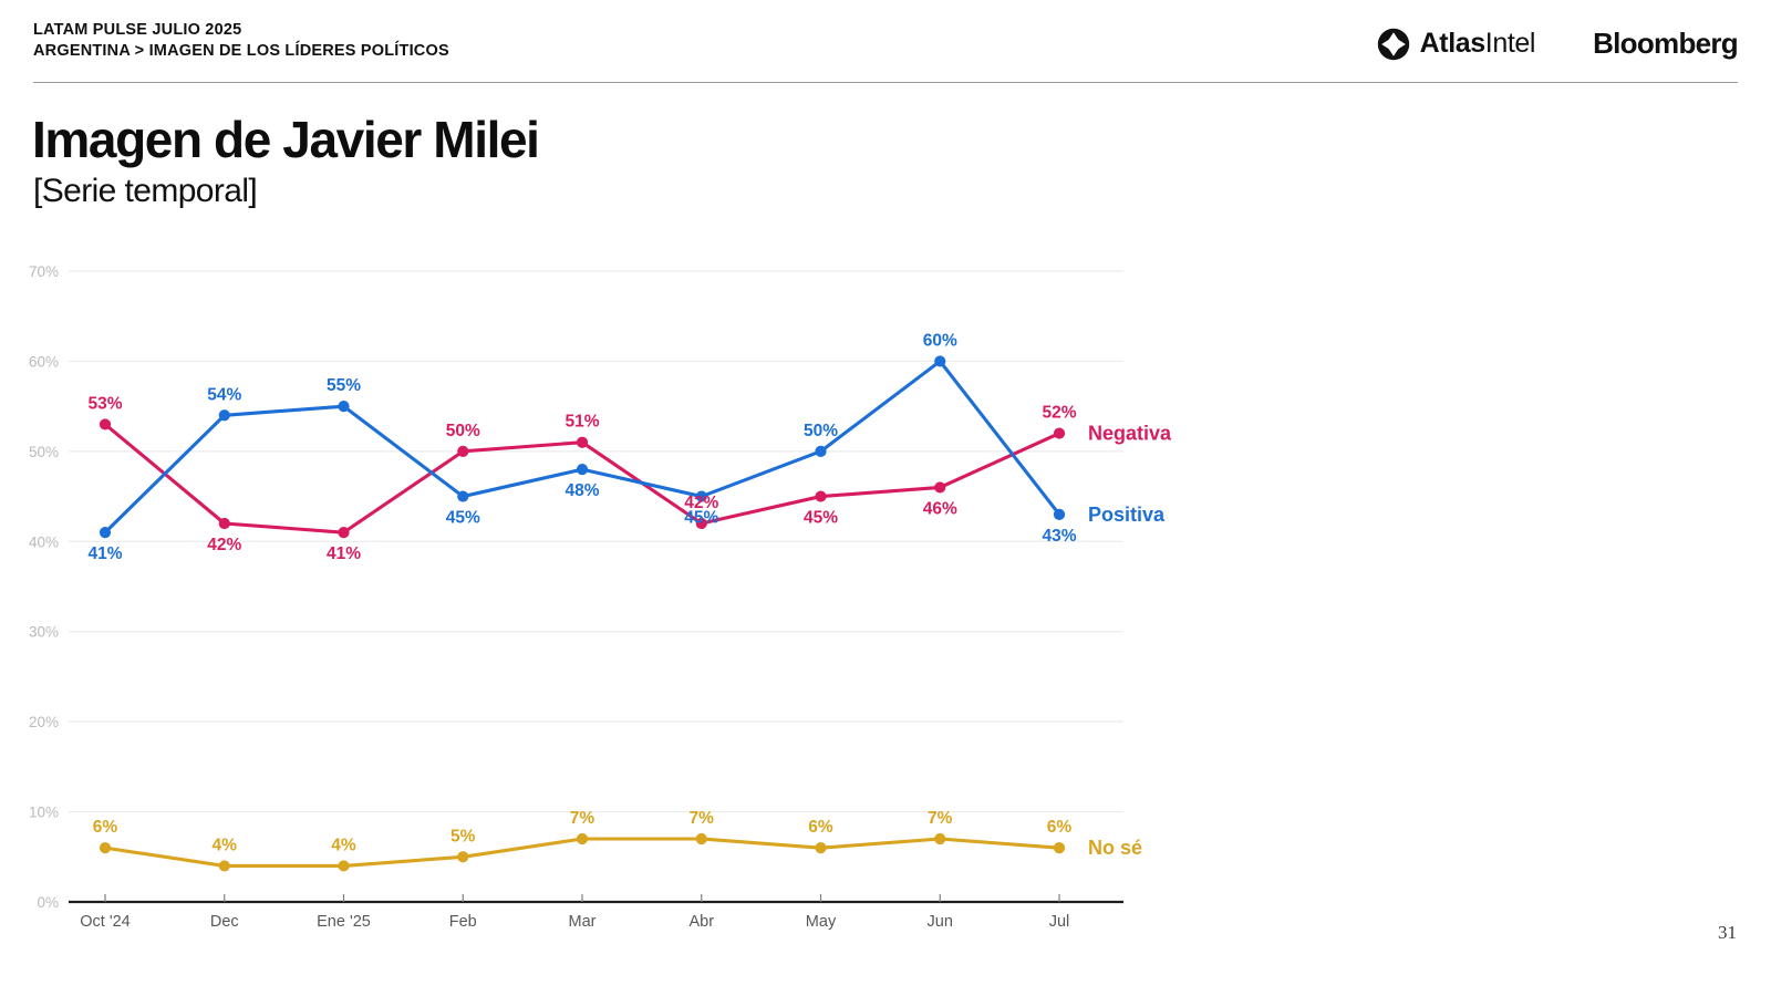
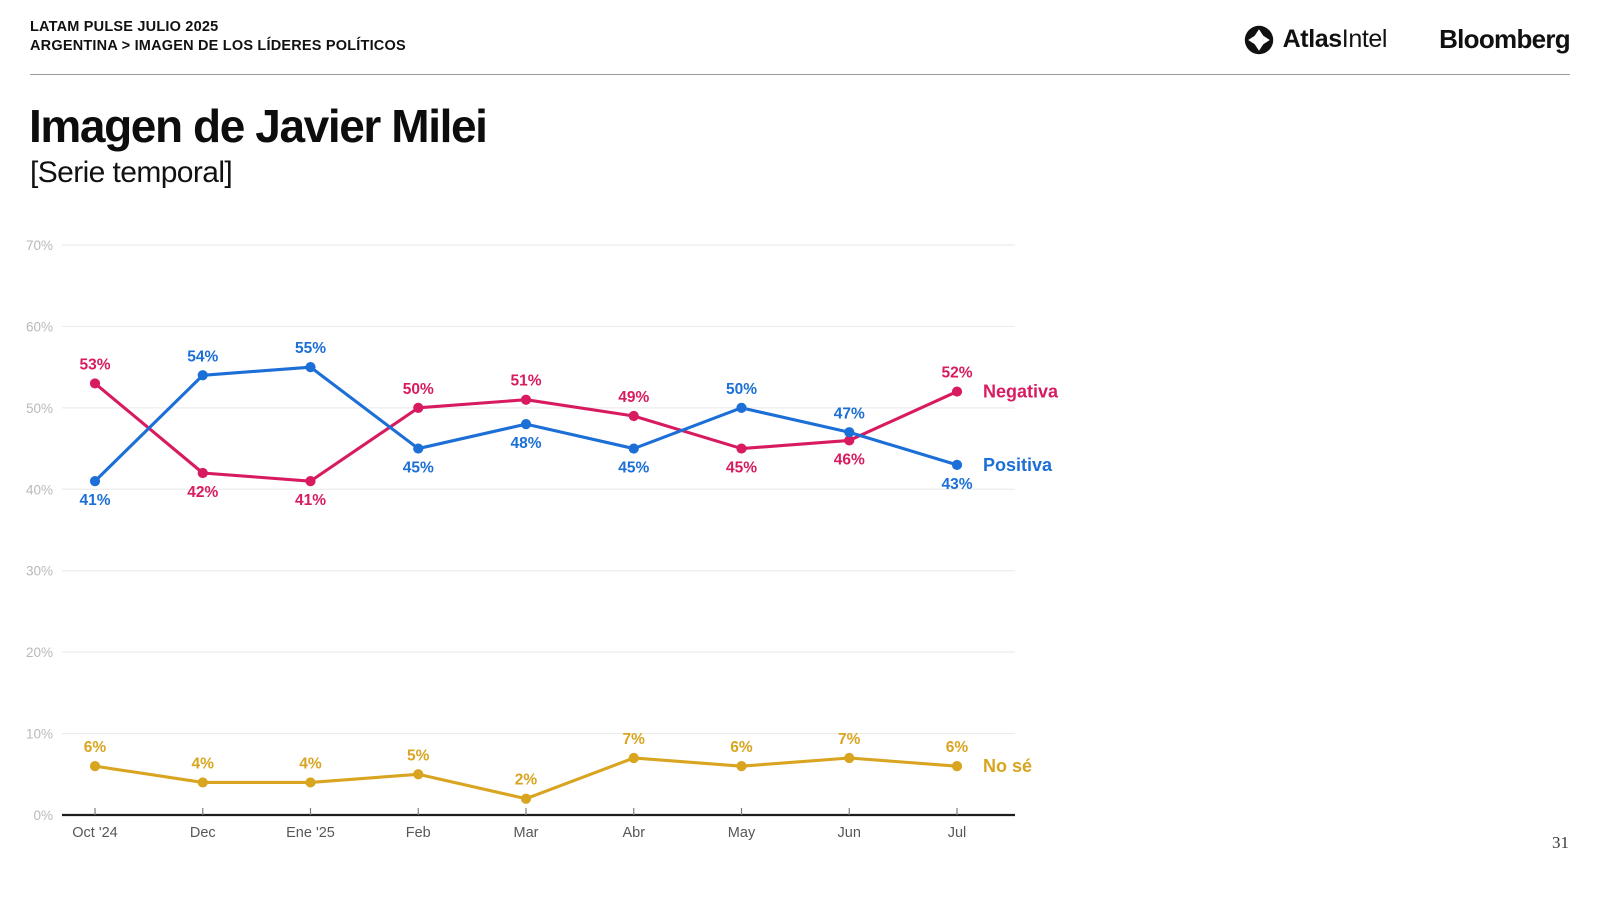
No sé/Mar: 7% -> 2%
Negativa/Abr: 42% -> 49%
Positiva/Jun: 60% -> 47%
